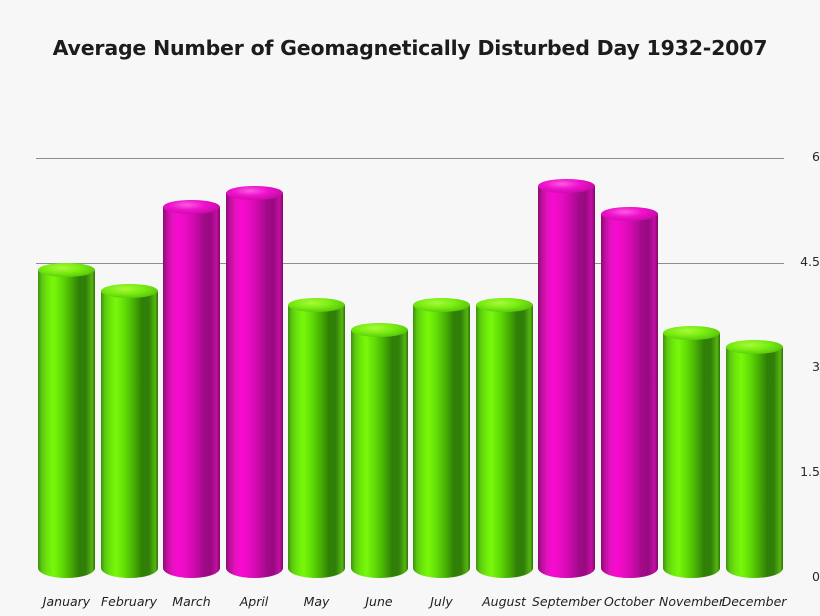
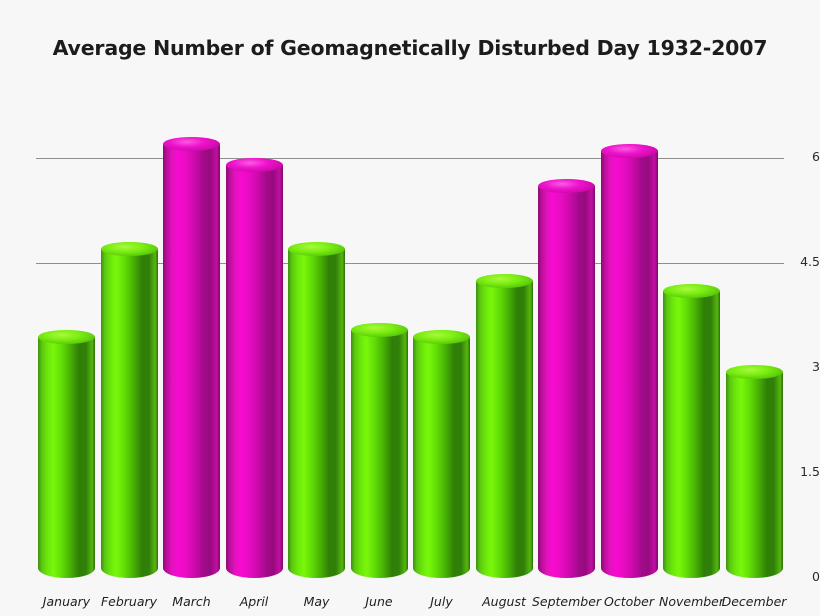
January: 4.4 -> 3.5
February: 4.1 -> 4.7
March: 5.3 -> 6.2
April: 5.5 -> 5.9
May: 3.9 -> 4.7
July: 3.9 -> 3.5
August: 3.9 -> 4.2
October: 5.2 -> 6.1
November: 3.5 -> 4.1
December: 3.3 -> 3.0
